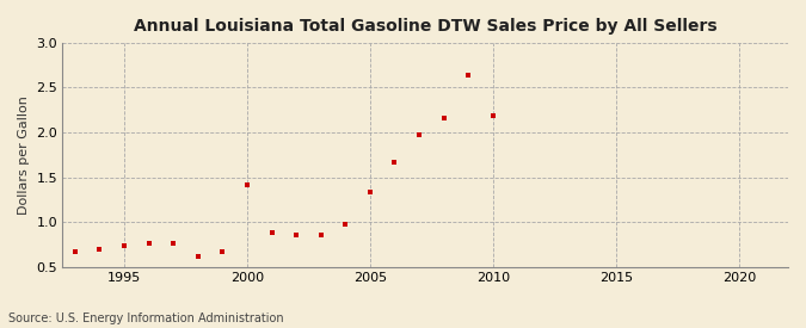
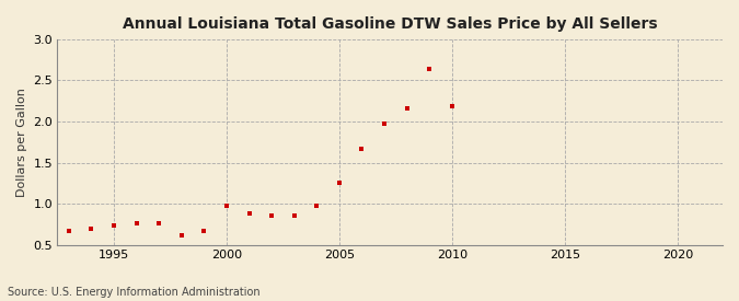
2000: 1.42 -> 0.97
2005: 1.34 -> 1.25
